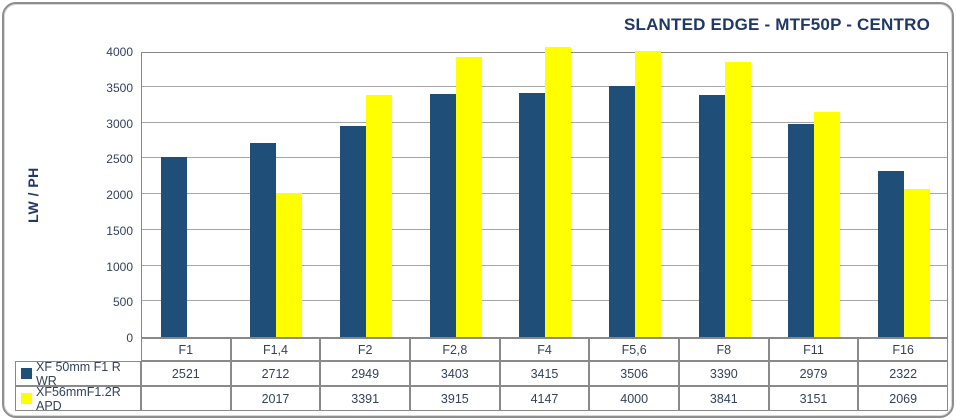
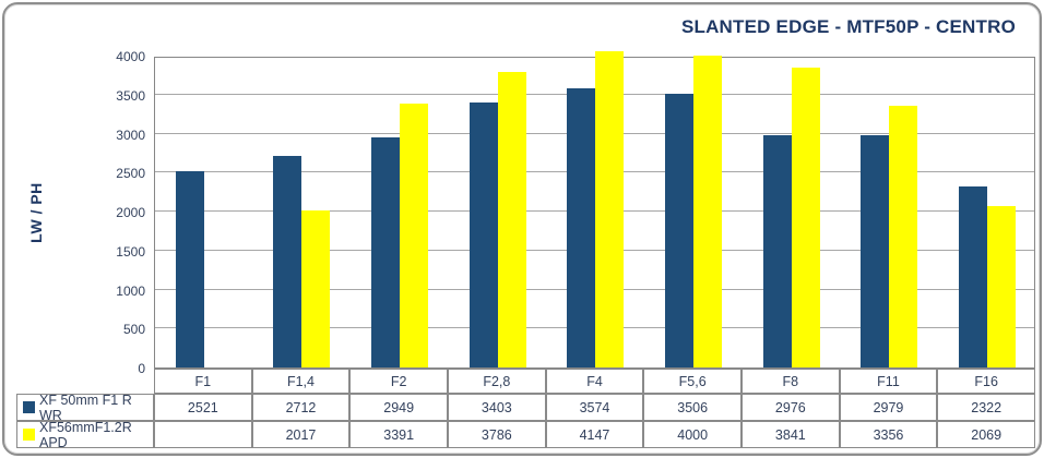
XF56mmF1.2R APD/F2,8: 3915 -> 3786
XF 50mm F1 R WR/F4: 3415 -> 3574
XF 50mm F1 R WR/F8: 3390 -> 2976
XF56mmF1.2R APD/F11: 3151 -> 3356
